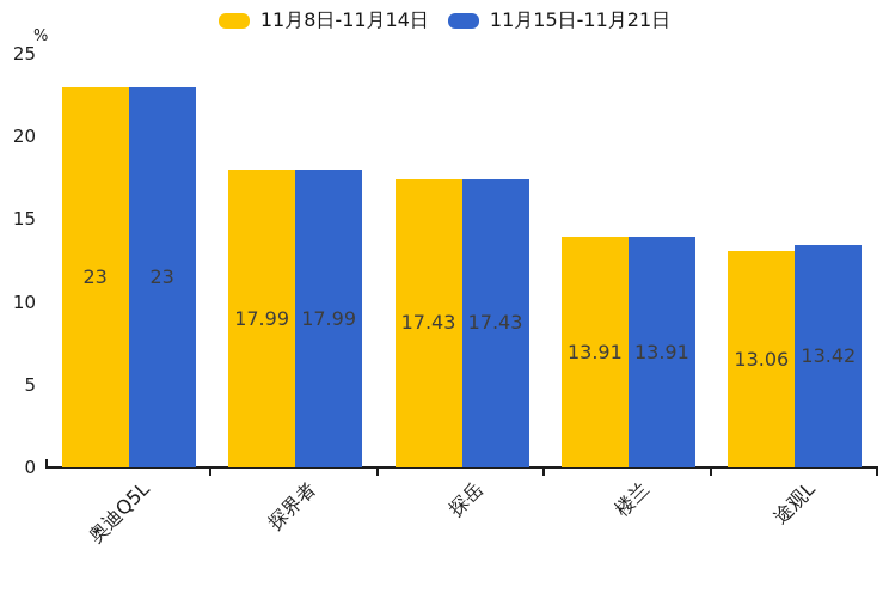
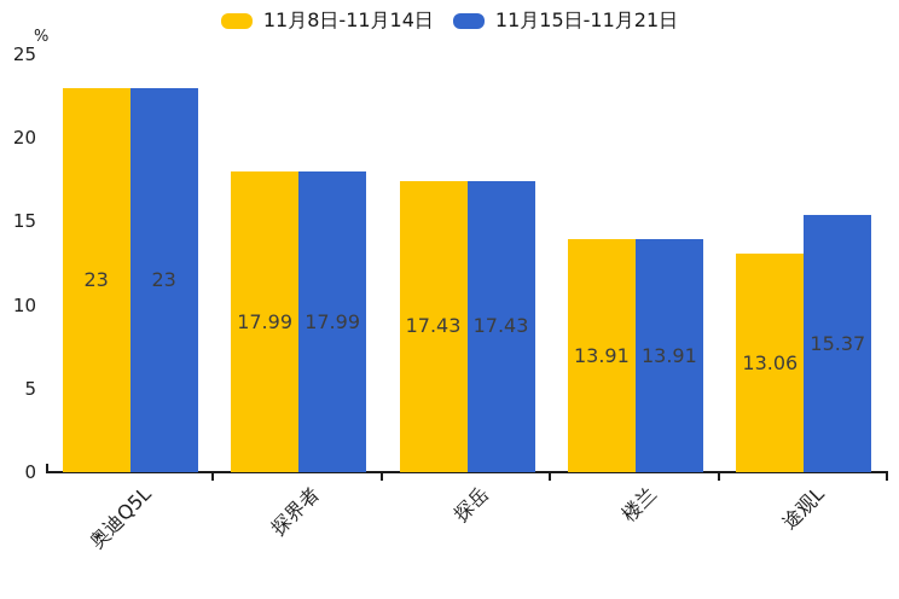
11月15日-11月21日/途观L: 13.42 -> 15.37
